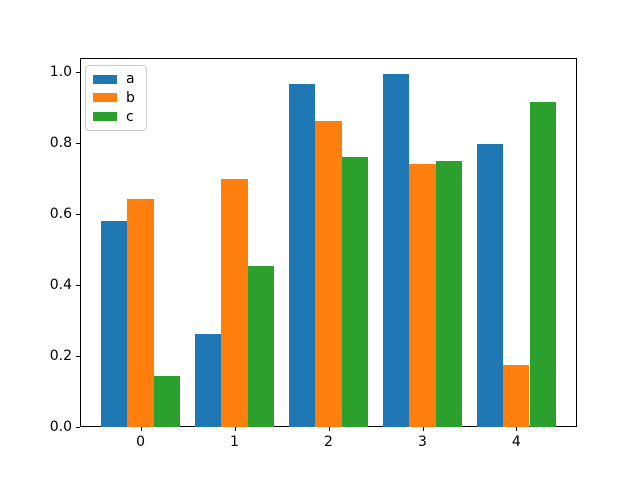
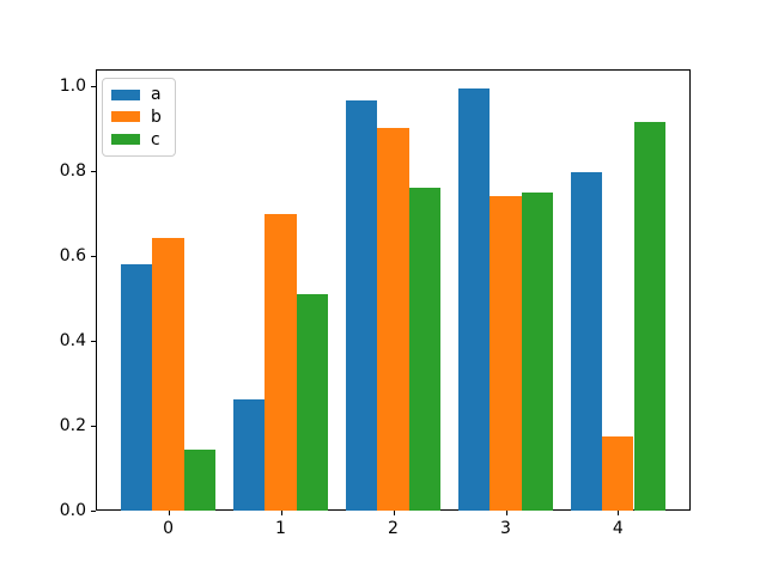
c/1: 0.45 -> 0.51
b/2: 0.86 -> 0.90
